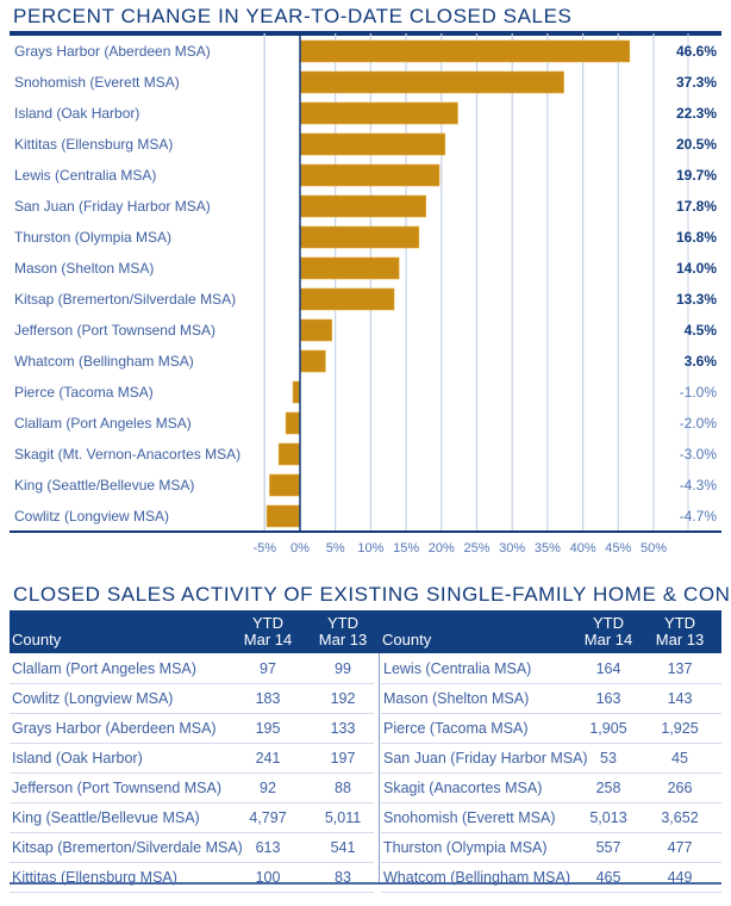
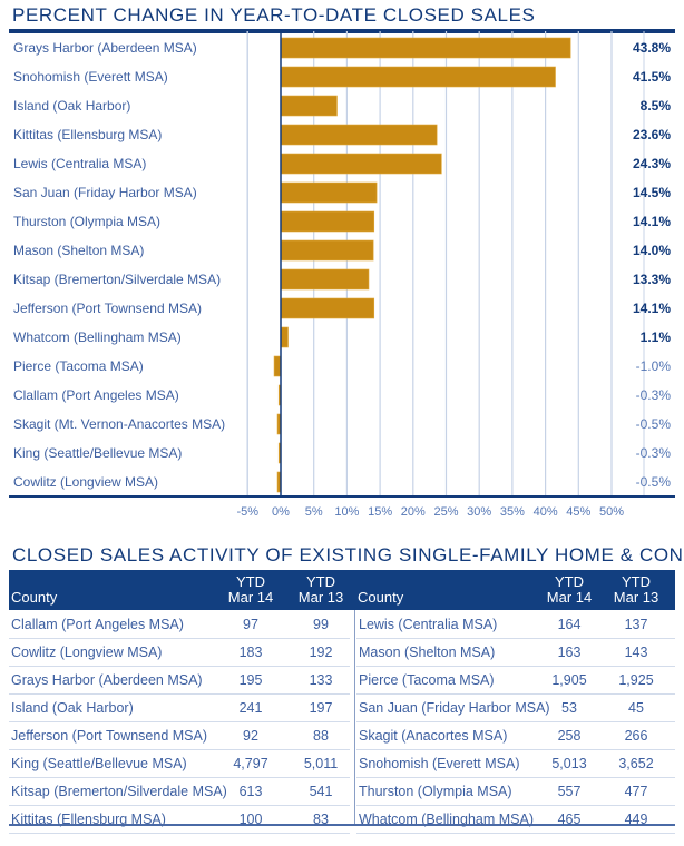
Grays Harbor (Aberdeen MSA): 46.6% -> 43.8%
Snohomish (Everett MSA): 37.3% -> 41.5%
Island (Oak Harbor): 22.3% -> 8.5%
Kittitas (Ellensburg MSA): 20.5% -> 23.6%
Lewis (Centralia MSA): 19.7% -> 24.3%
San Juan (Friday Harbor MSA): 17.8% -> 14.5%
Thurston (Olympia MSA): 16.8% -> 14.1%
Jefferson (Port Townsend MSA): 4.5% -> 14.1%
Whatcom (Bellingham MSA): 3.6% -> 1.1%
Clallam (Port Angeles MSA): -2.0% -> -0.3%
Skagit (Mt. Vernon-Anacortes MSA): -3.0% -> -0.5%
King (Seattle/Bellevue MSA): -4.3% -> -0.3%
Cowlitz (Longview MSA): -4.7% -> -0.5%
